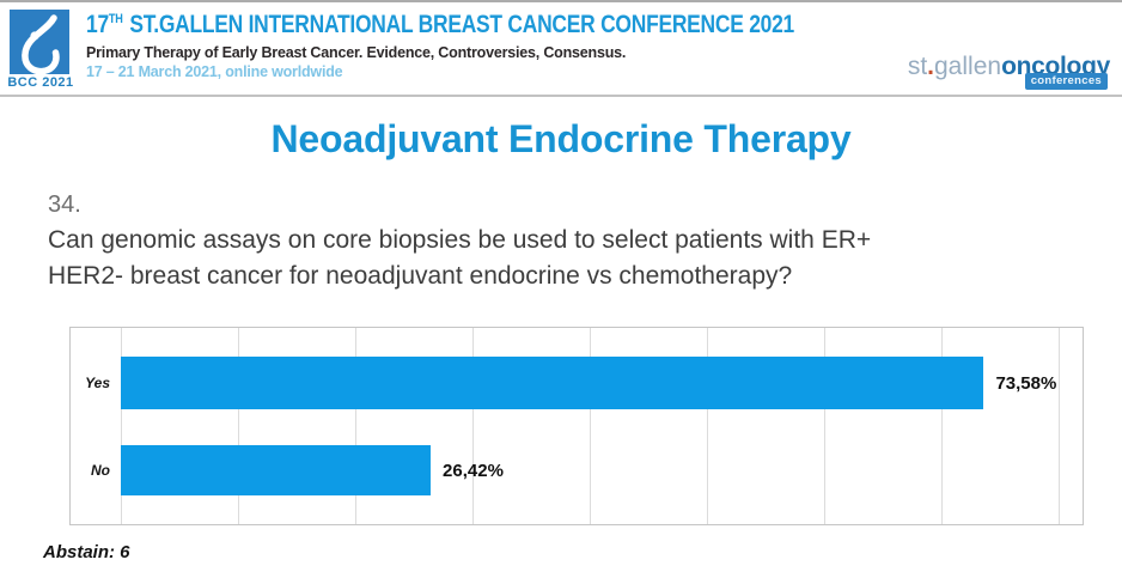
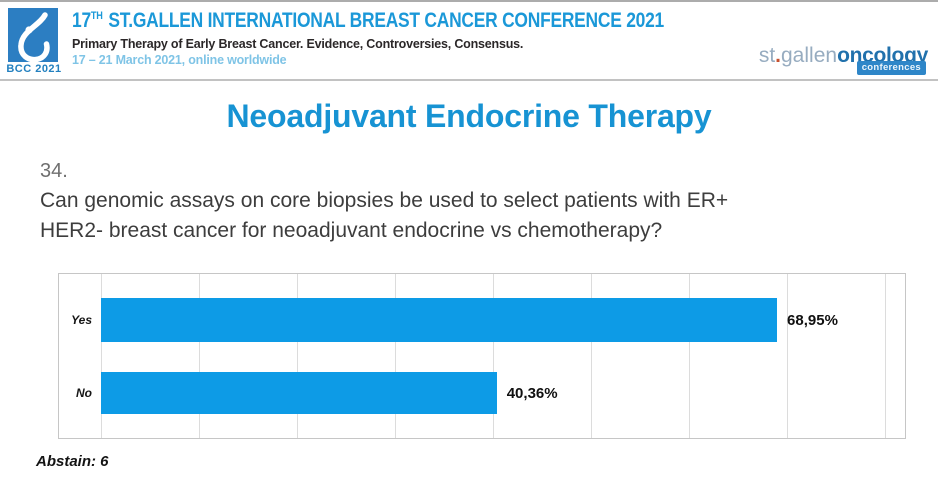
Yes: 73,58% -> 68,95%
No: 26,42% -> 40,36%
